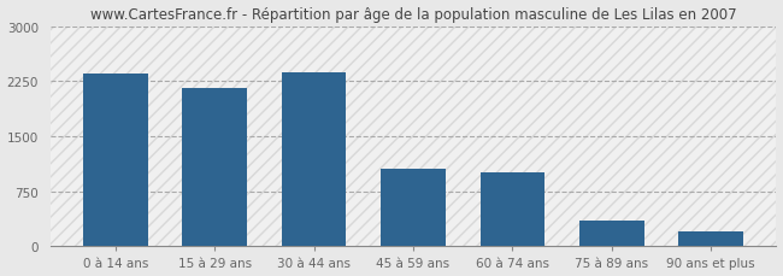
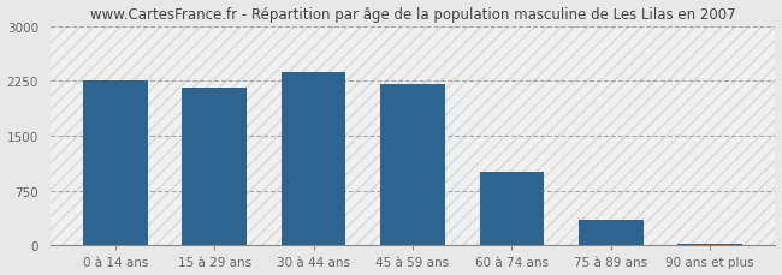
0 à 14 ans: 2360 -> 2250
45 à 59 ans: 1060 -> 2200
90 ans et plus: 200 -> 30
